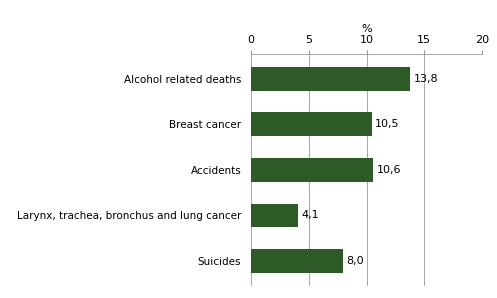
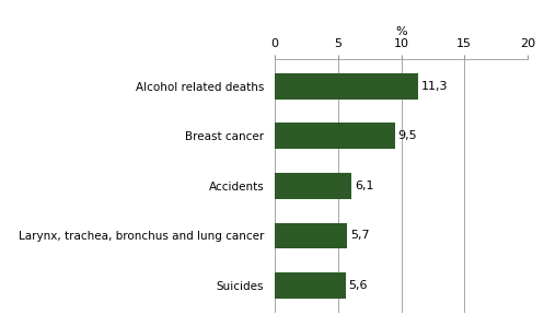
Alcohol related deaths: 13,8 -> 11,3
Breast cancer: 10,5 -> 9,5
Accidents: 10,6 -> 6,1
Larynx, trachea, bronchus and lung cancer: 4,1 -> 5,7
Suicides: 8,0 -> 5,6
